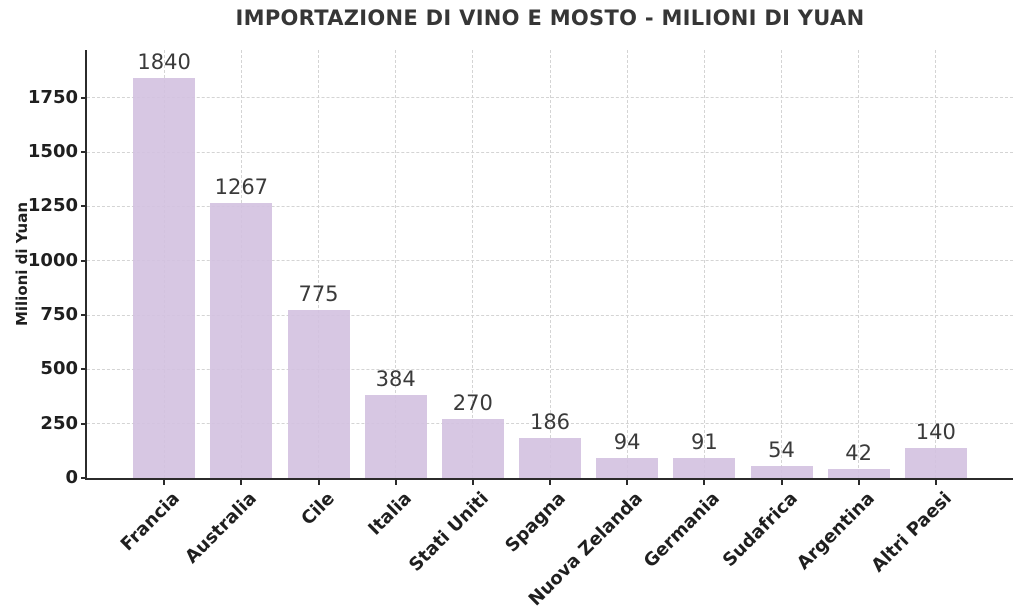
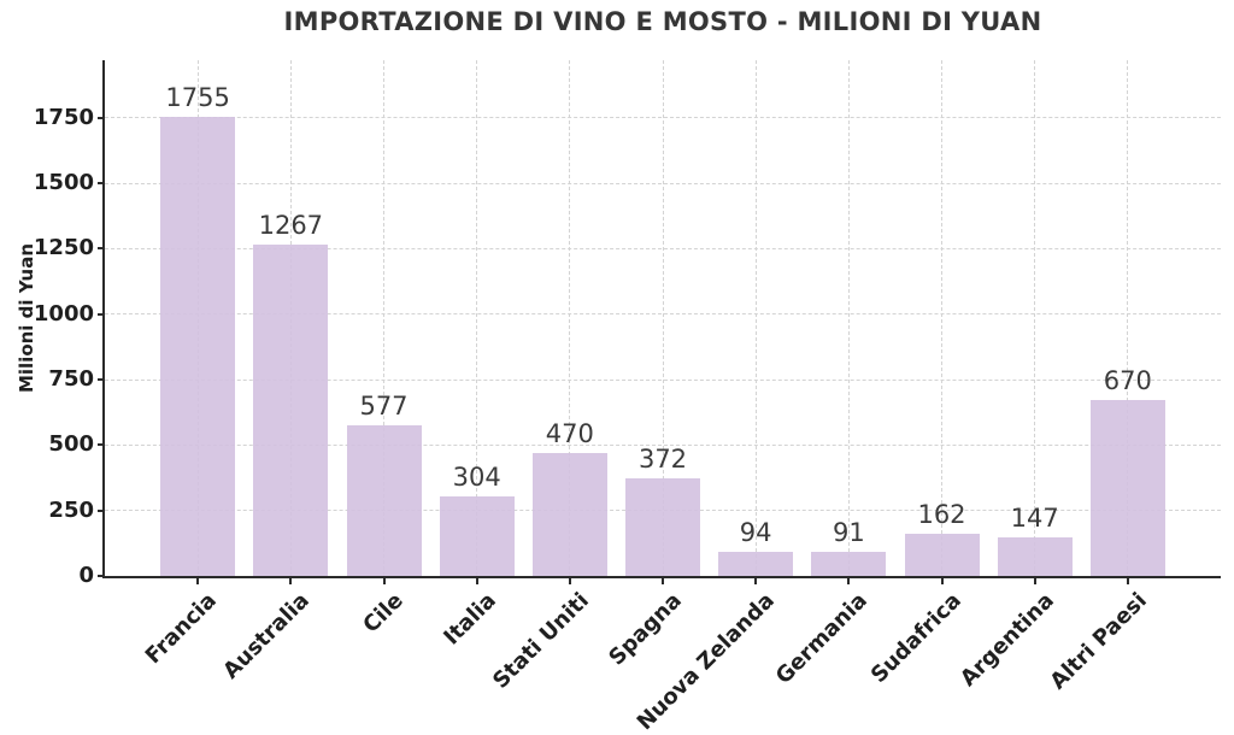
Francia: 1840 -> 1755
Cile: 775 -> 577
Italia: 384 -> 304
Stati Uniti: 270 -> 470
Spagna: 186 -> 372
Sudafrica: 54 -> 162
Argentina: 42 -> 147
Altri Paesi: 140 -> 670
